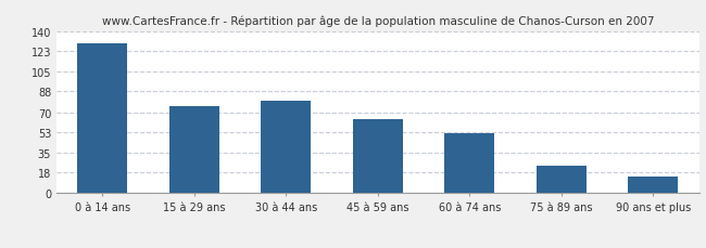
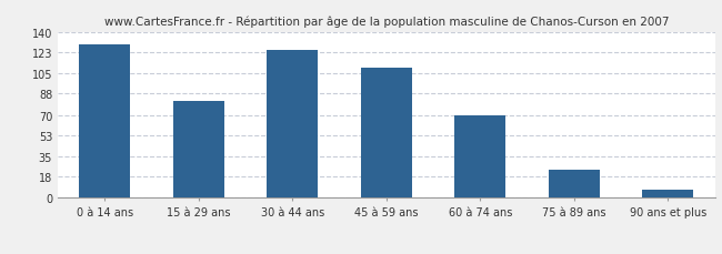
15 à 29 ans: 75 -> 82
30 à 44 ans: 80 -> 125
45 à 59 ans: 64 -> 110
60 à 74 ans: 52 -> 70
90 ans et plus: 14 -> 7
